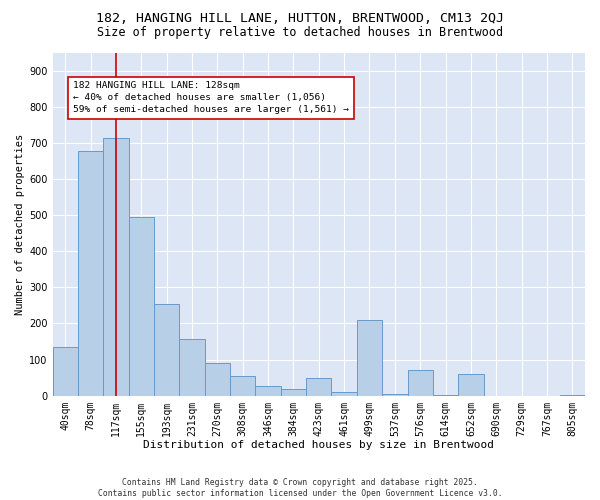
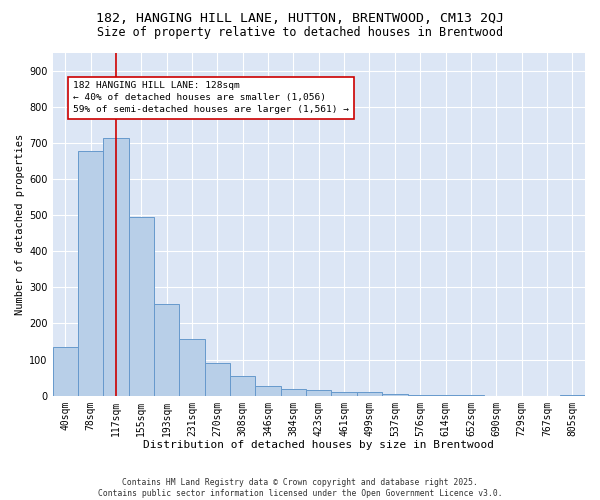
423sqm: 50 -> 15
499sqm: 210 -> 9
576sqm: 70 -> 3
652sqm: 60 -> 1
